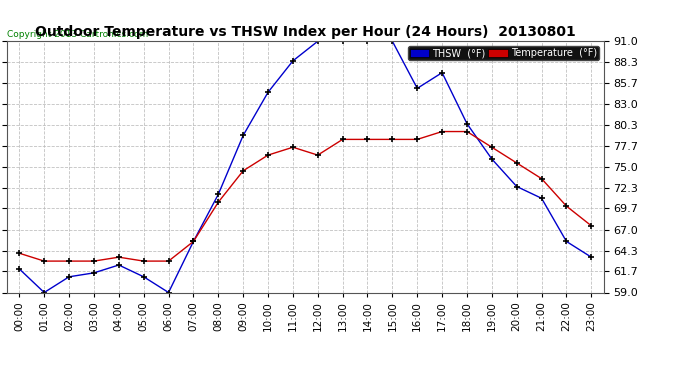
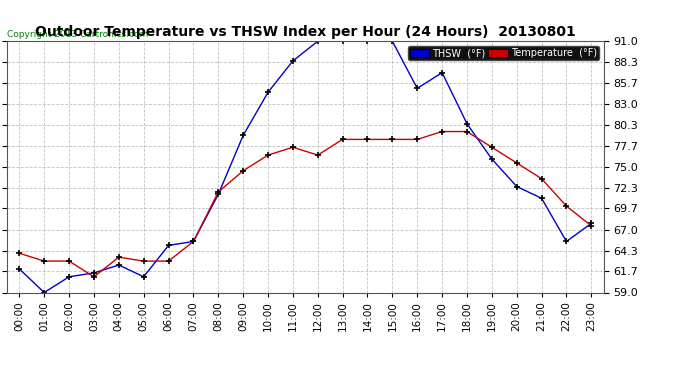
Temperature (°F)/03:00: 63.0 -> 61.0
THSW (°F)/06:00: 59.0 -> 65.0
Temperature (°F)/08:00: 70.5 -> 71.8
THSW (°F)/23:00: 63.5 -> 67.8
